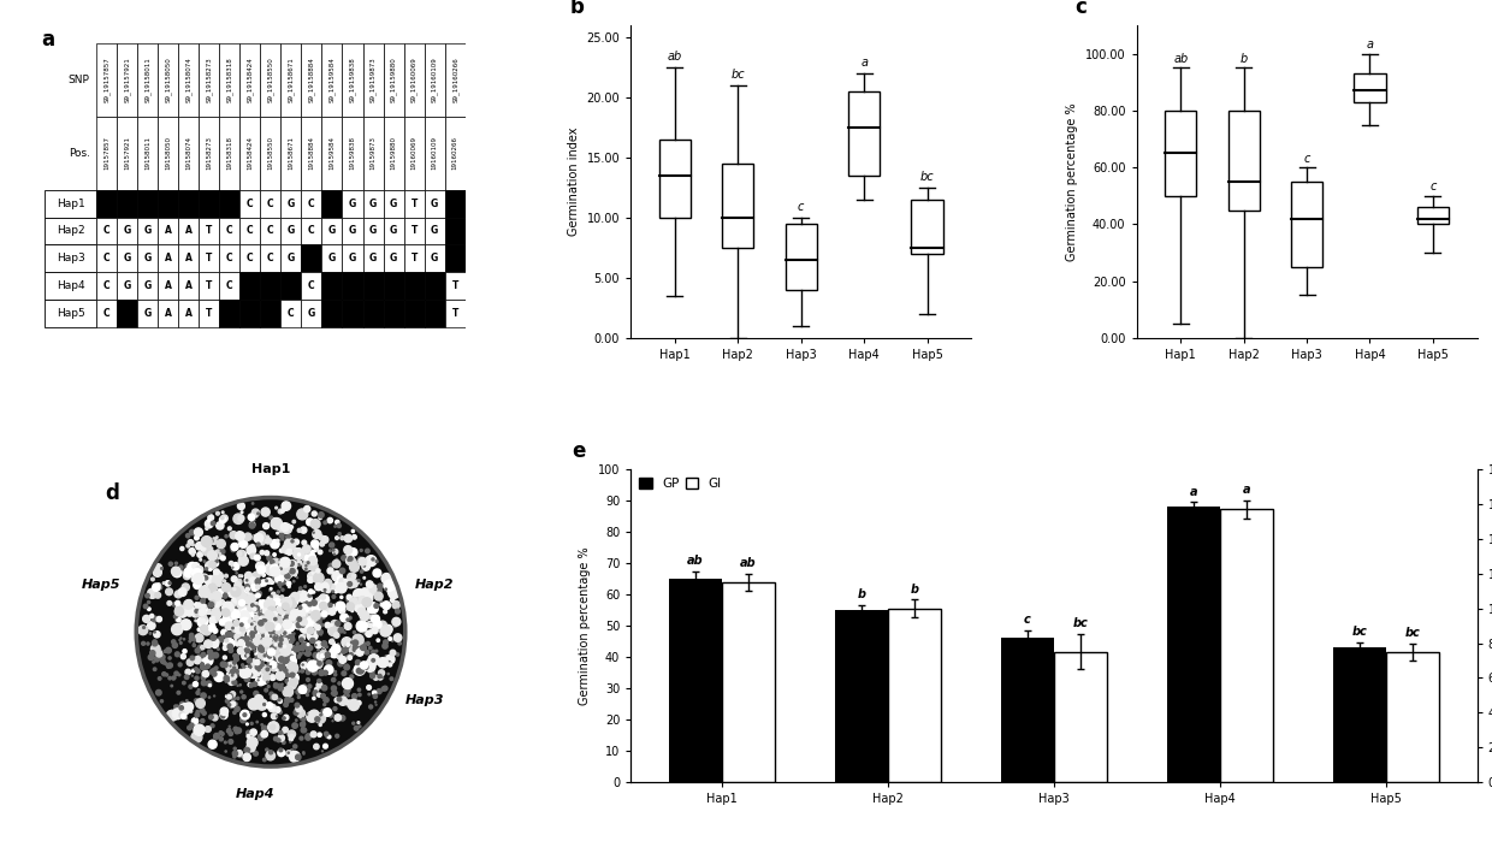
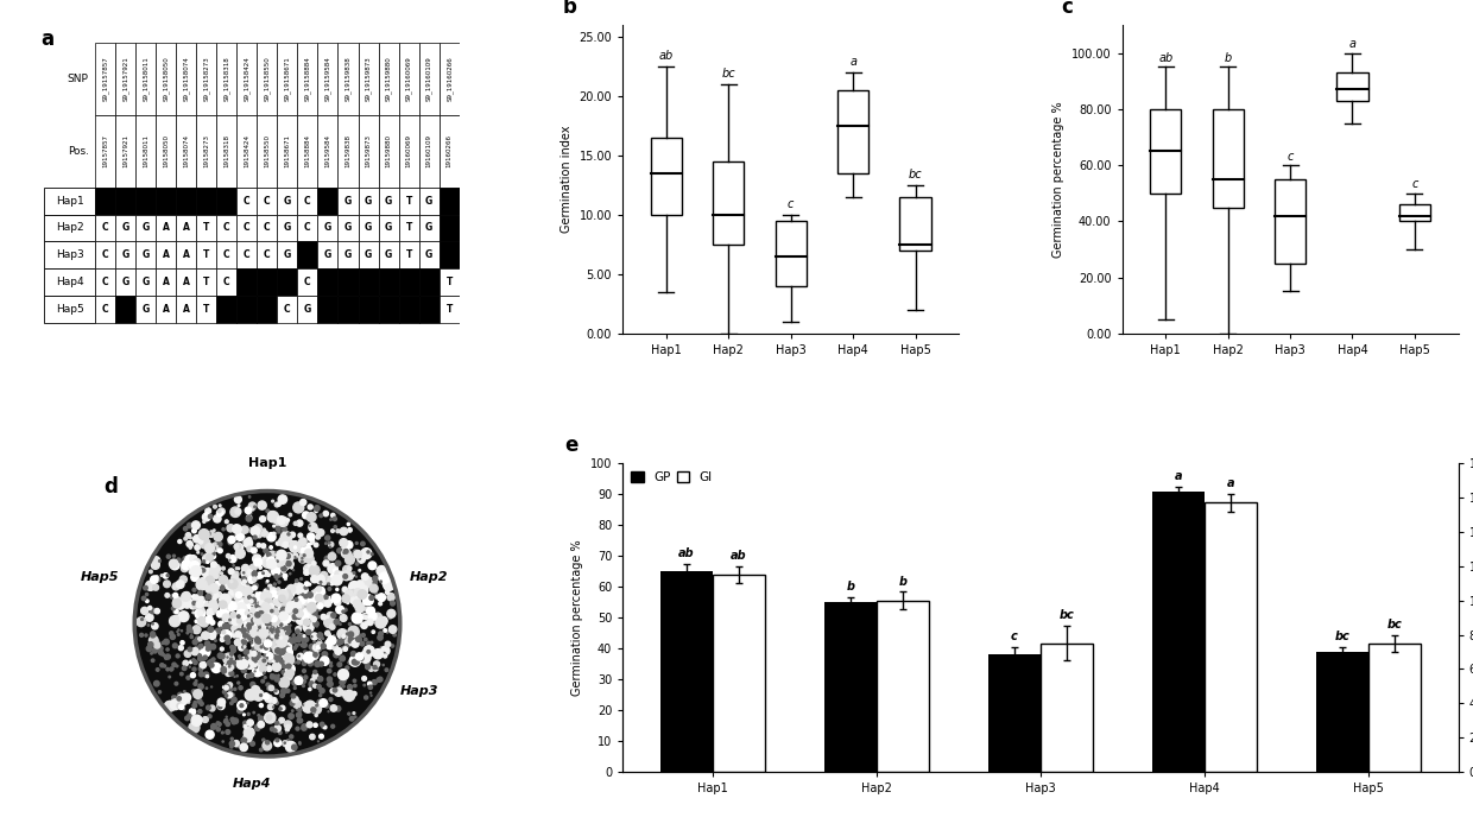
GP/Hap3: 46 -> 38
GP/Hap4: 88 -> 91
GP/Hap5: 43 -> 39
